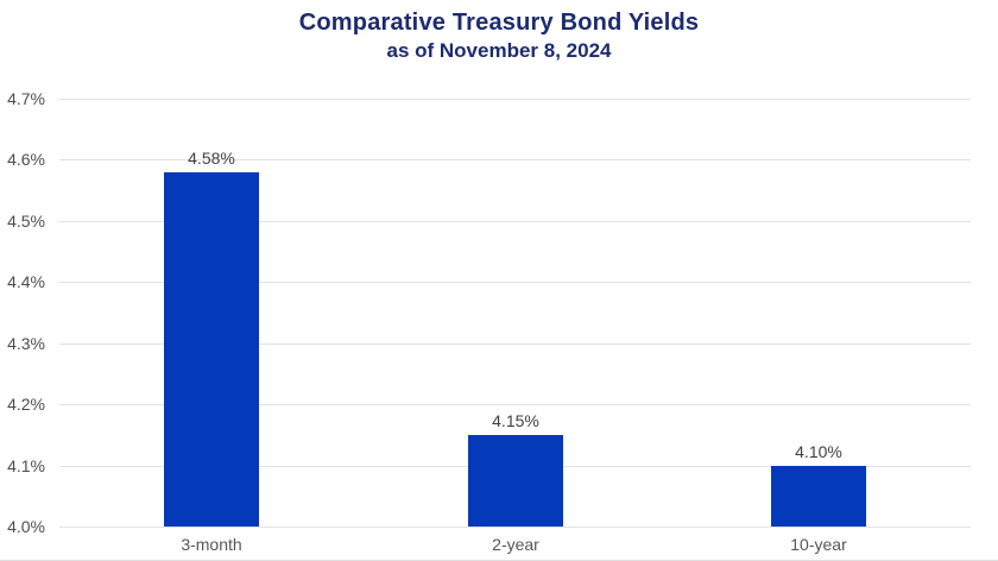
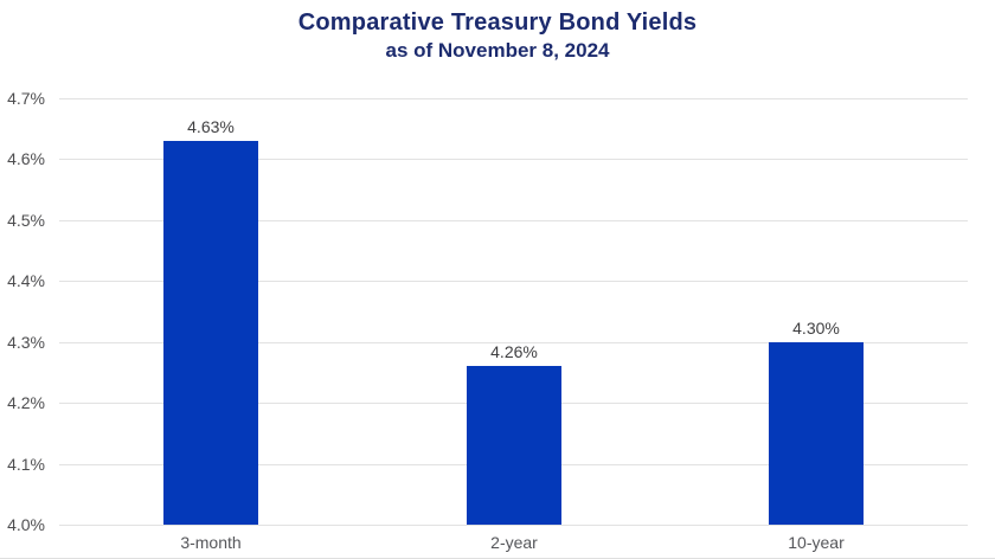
3-month: 4.58% -> 4.63%
2-year: 4.15% -> 4.26%
10-year: 4.10% -> 4.30%
